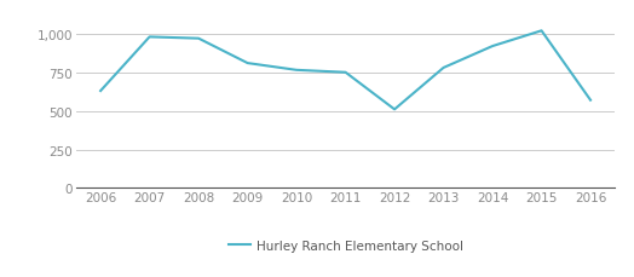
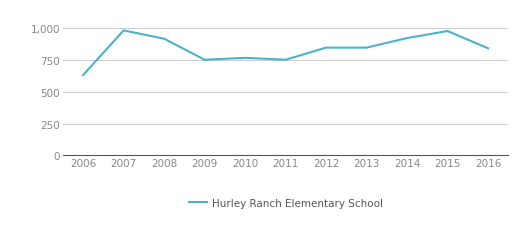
2008: 970 -> 920
2009: 810 -> 750
2012: 510 -> 840
2013: 780 -> 840
2015: 1,020 -> 980
2016: 570 -> 840
